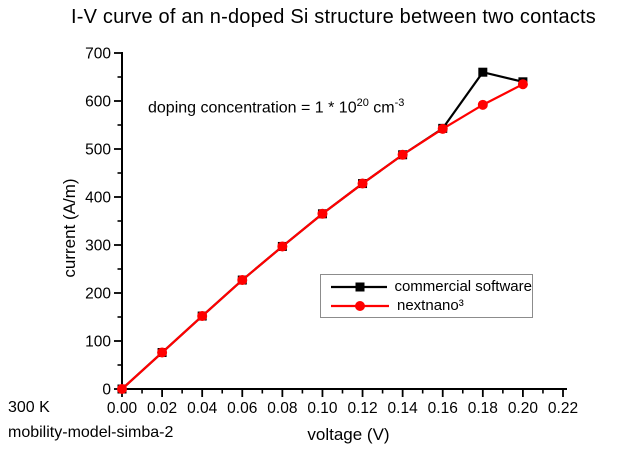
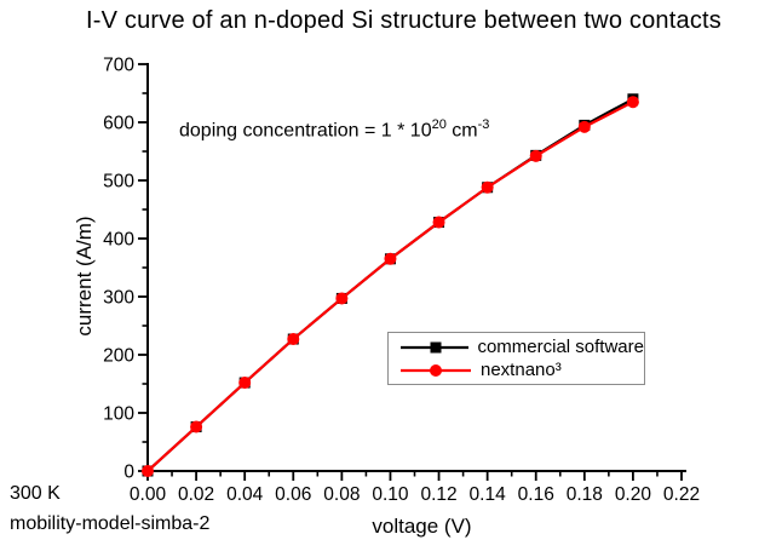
commercial software/0.18: 660 -> 600
